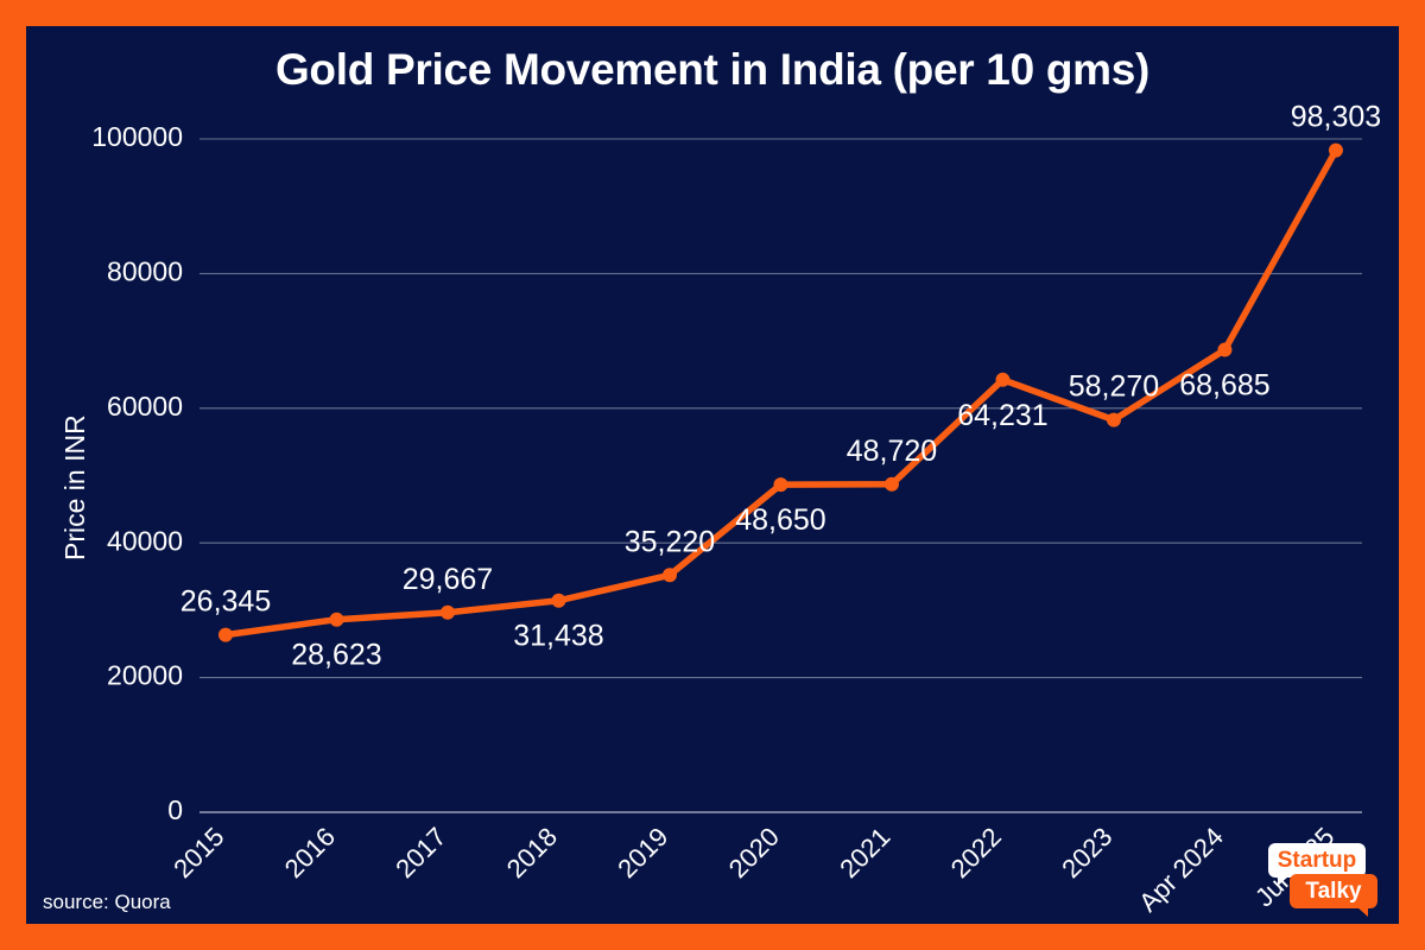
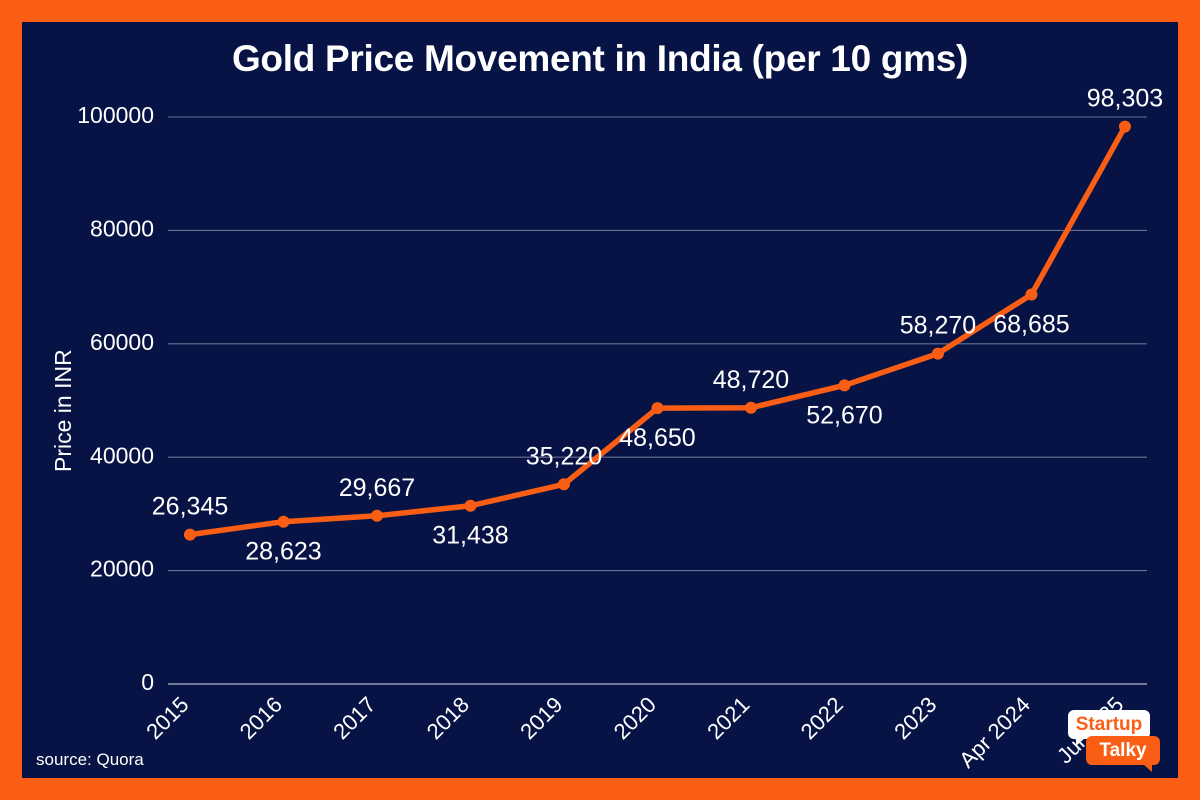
2022: 64,231 -> 52,670
